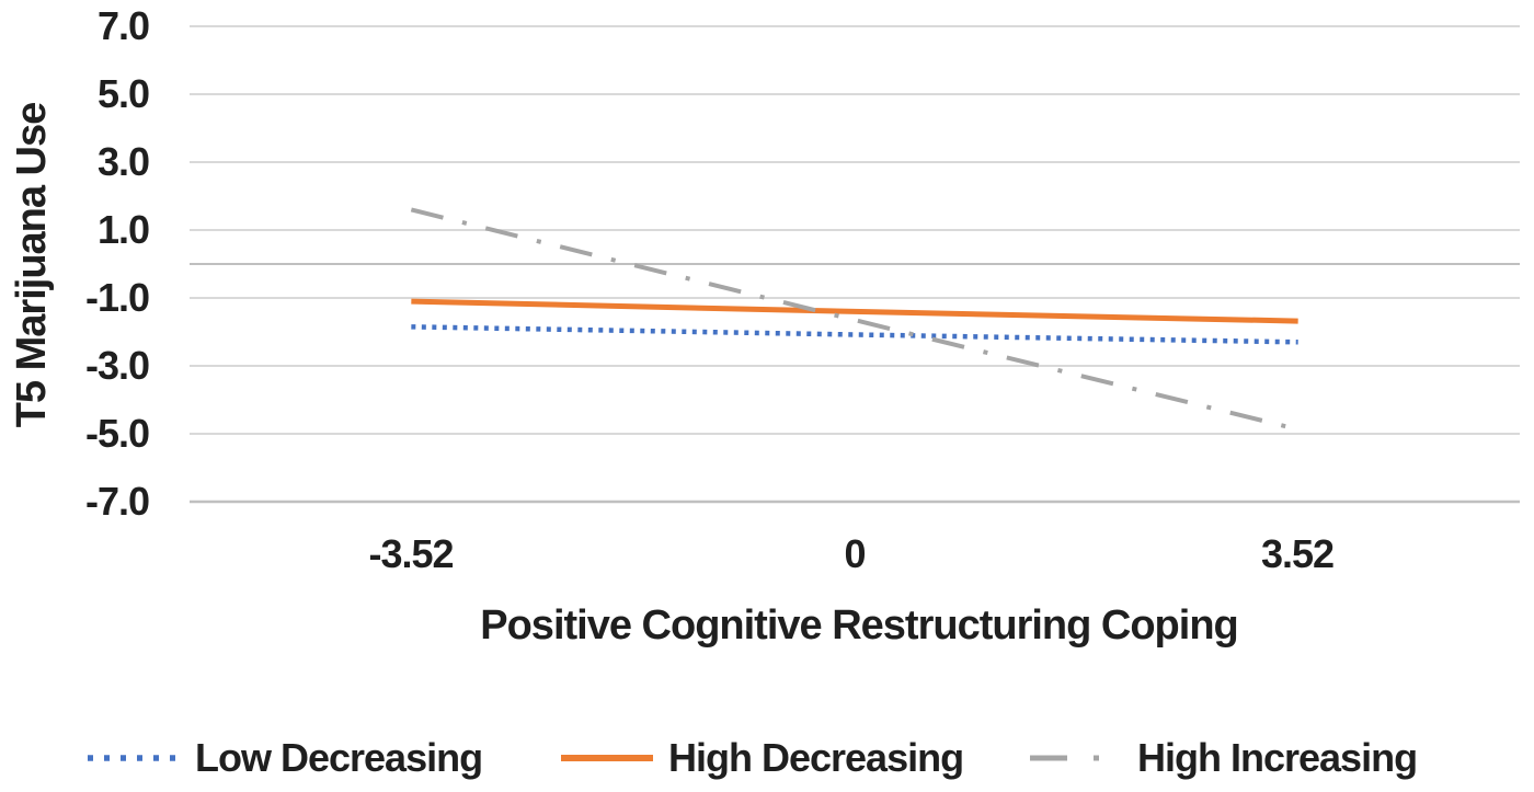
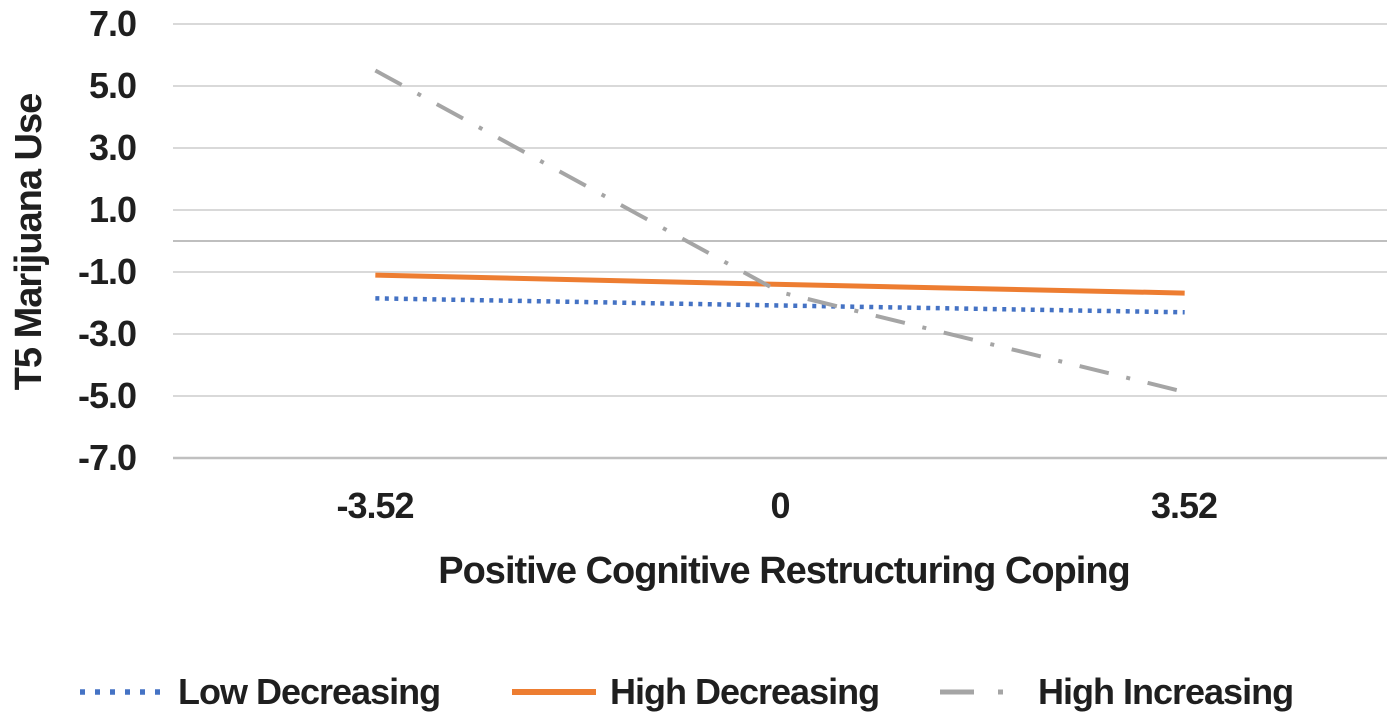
High Increasing/-3.52: 1.6 -> 5.5
